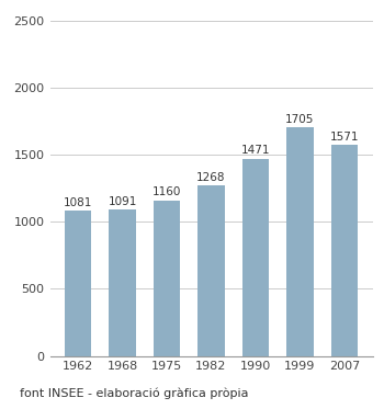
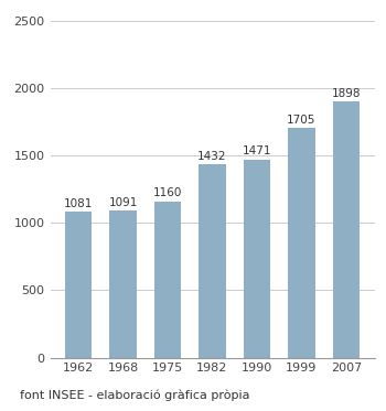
1982: 1268 -> 1432
2007: 1571 -> 1898
